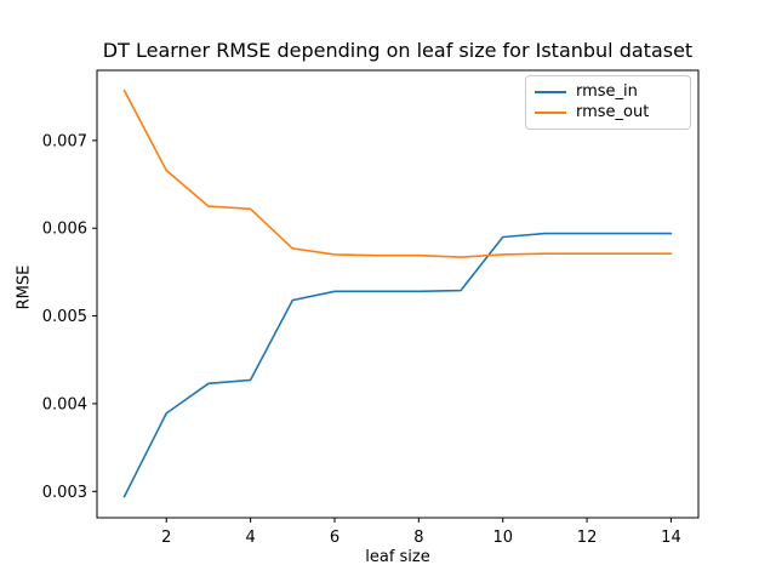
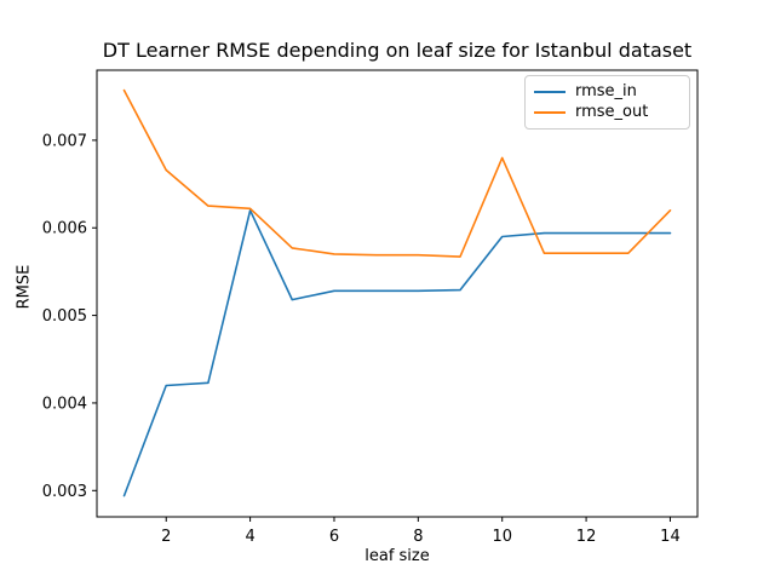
rmse_in/2: 0.0039 -> 0.0042
rmse_in/4: 0.0043 -> 0.0062
rmse_out/10: 0.0057 -> 0.0068
rmse_out/14: 0.0057 -> 0.0062
